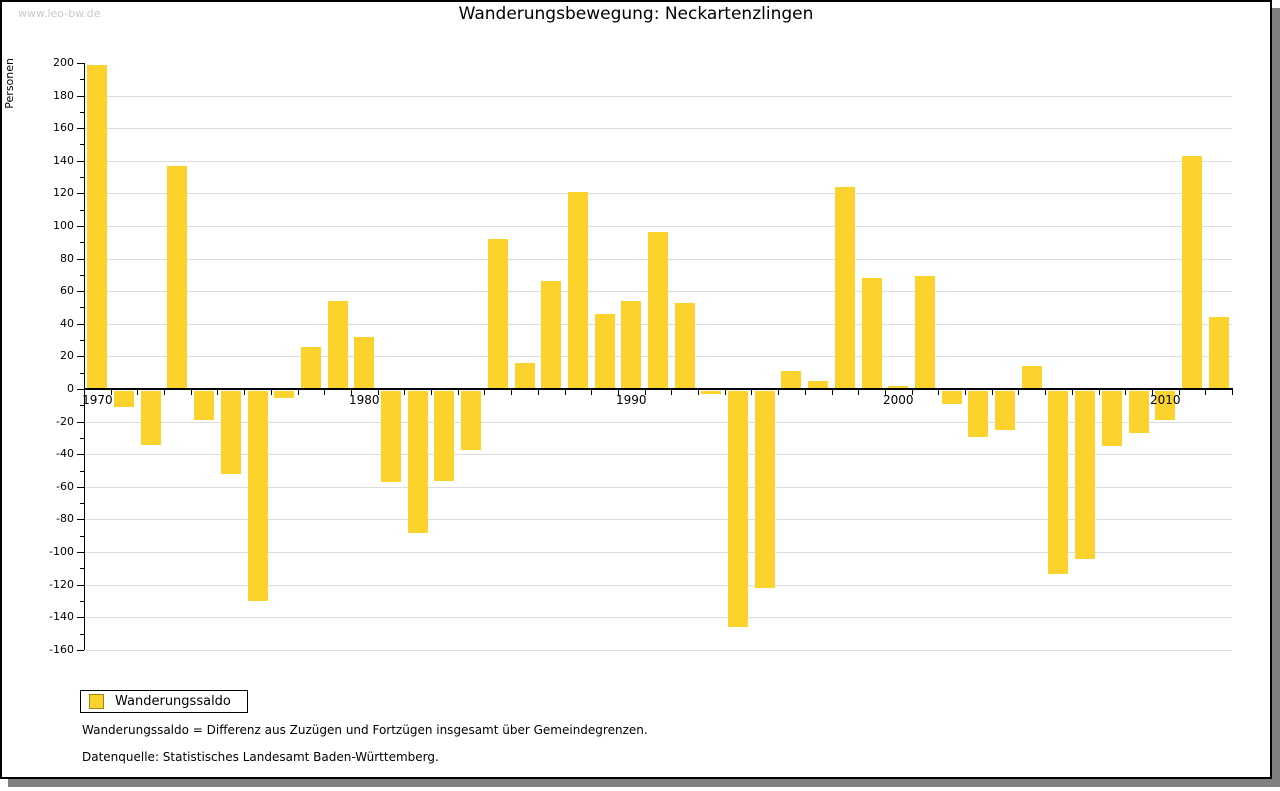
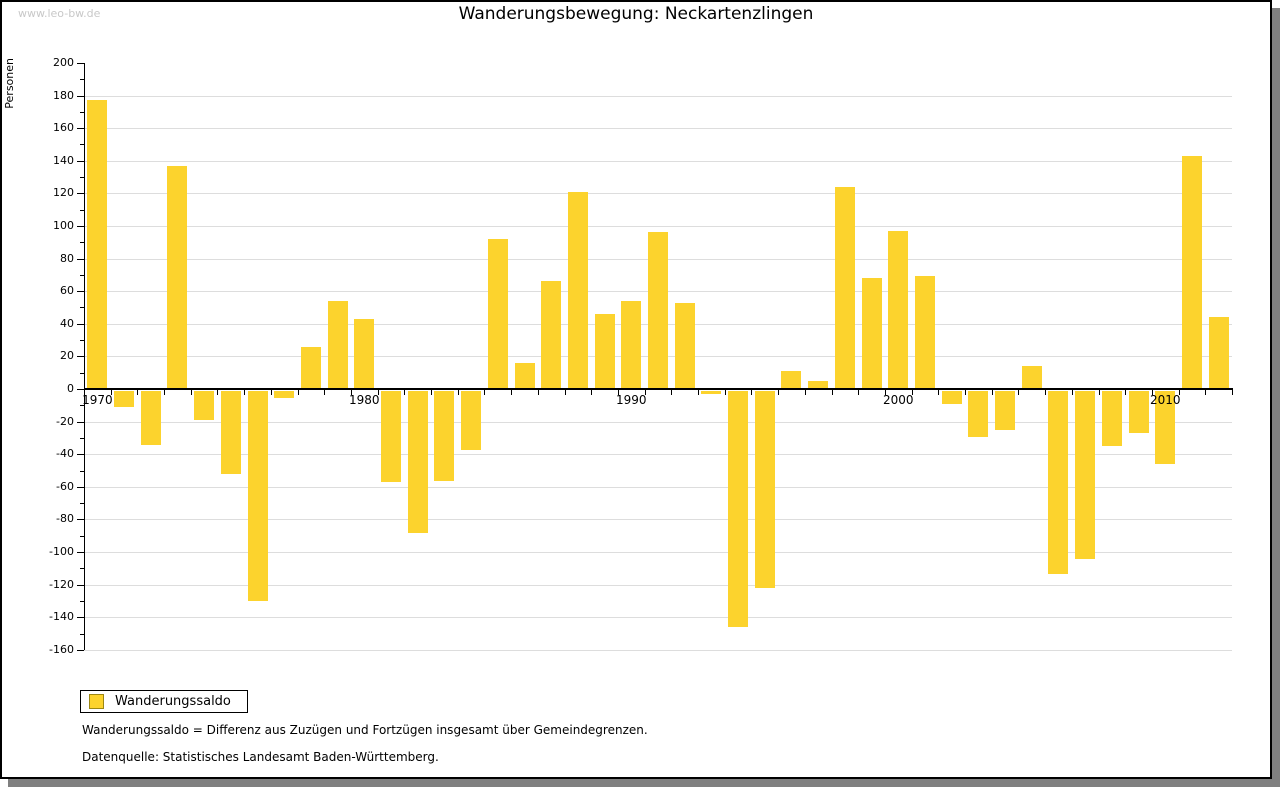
1970: 199 -> 177
1980: 32 -> 43
2000: 2 -> 97
2010: -18 -> -45
